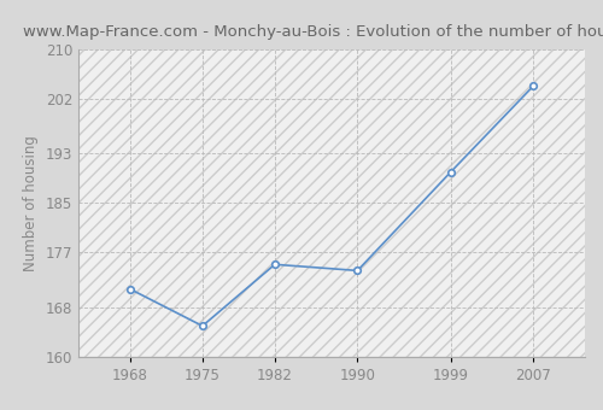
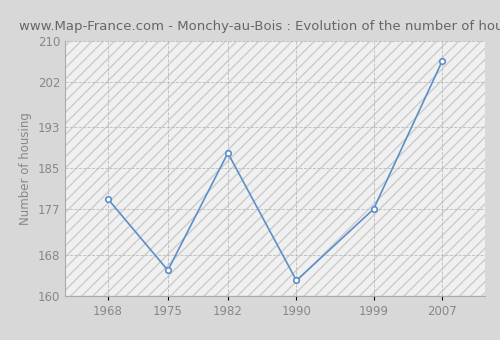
1968: 171 -> 179
1982: 175 -> 188
1990: 174 -> 163
1999: 190 -> 177
2007: 204 -> 206
